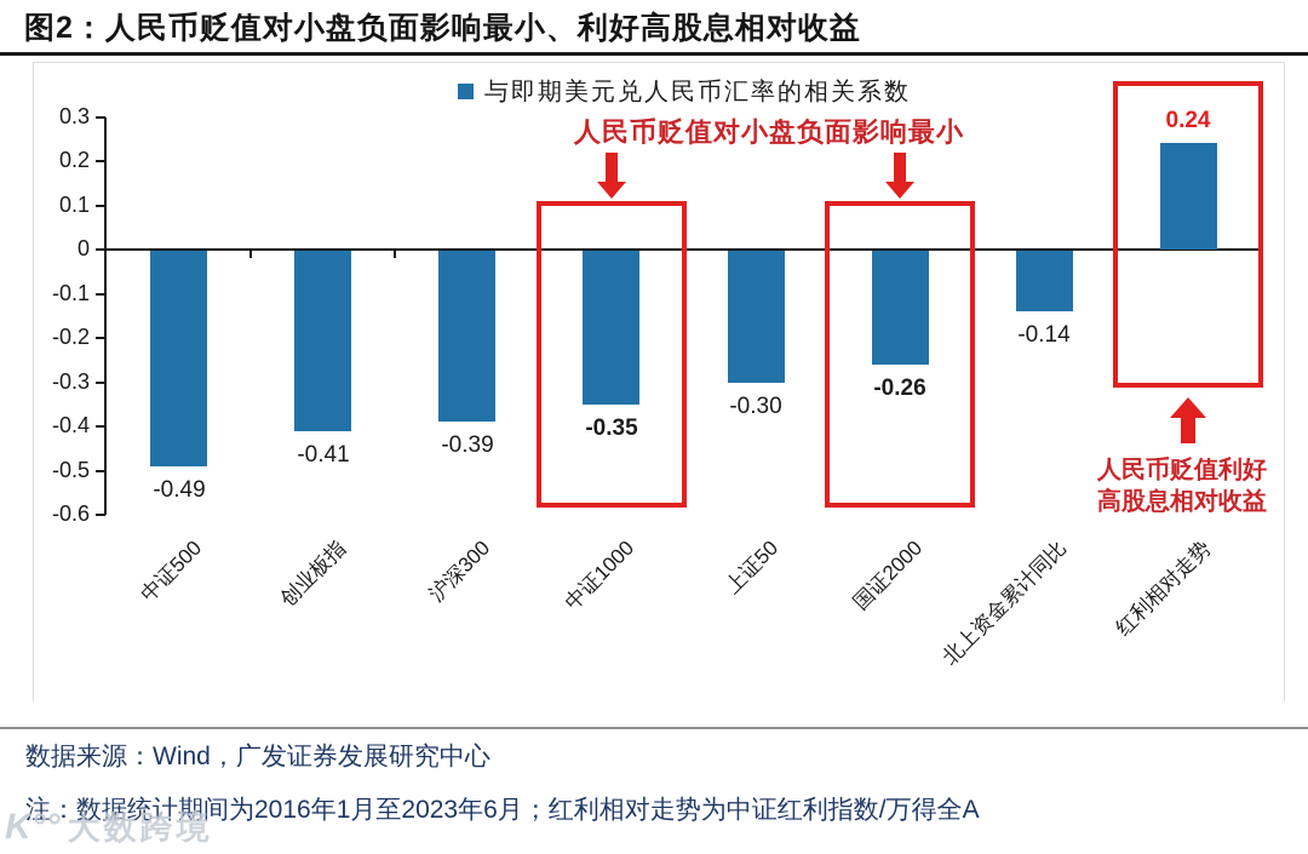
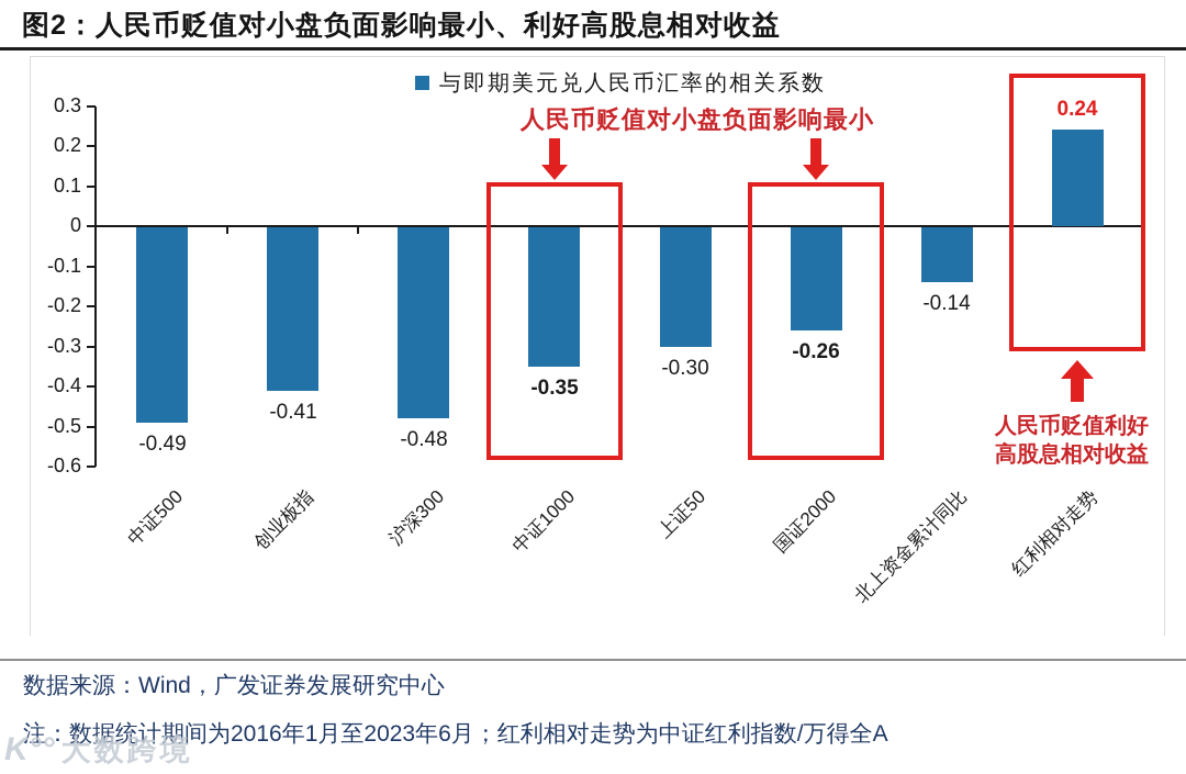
沪深300: -0.39 -> -0.48
